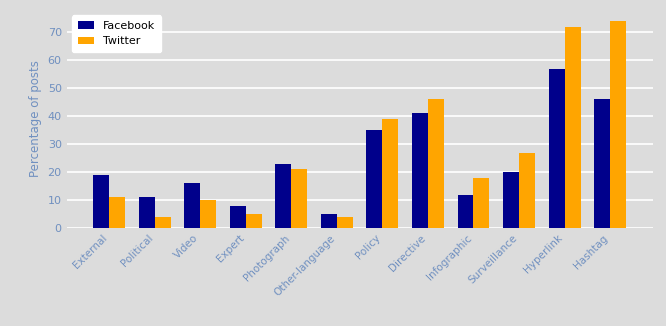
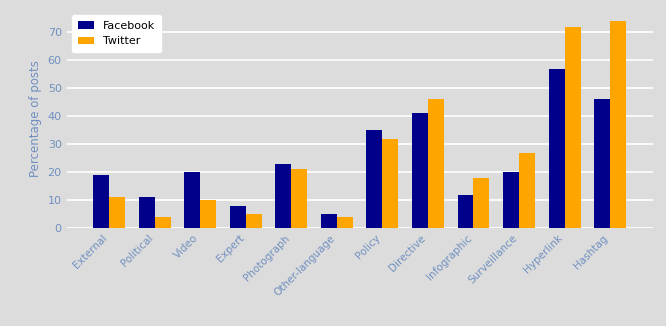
Facebook/Video: 16 -> 20
Twitter/Policy: 39 -> 32
